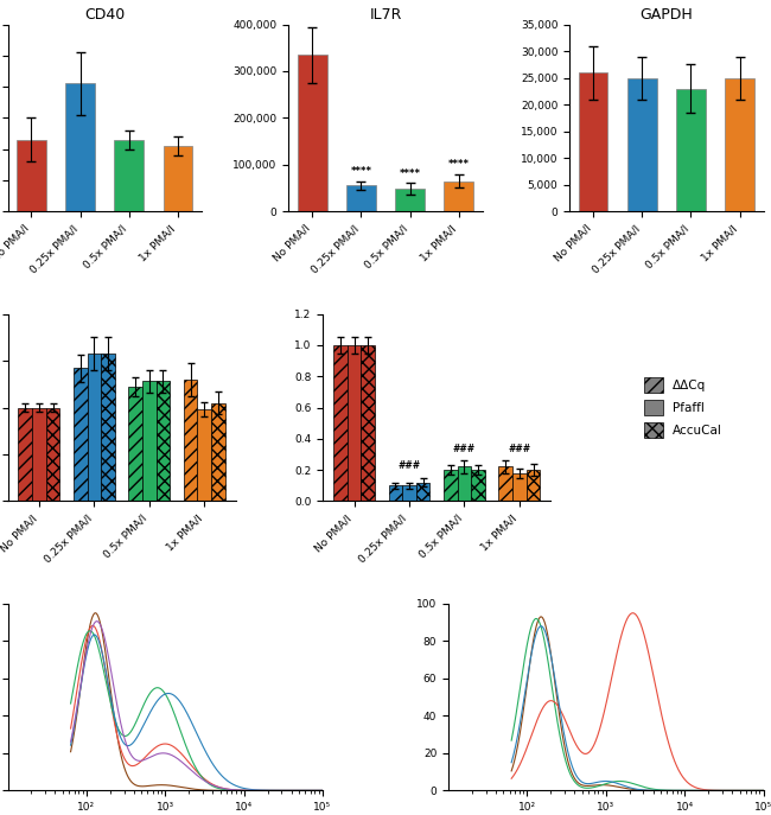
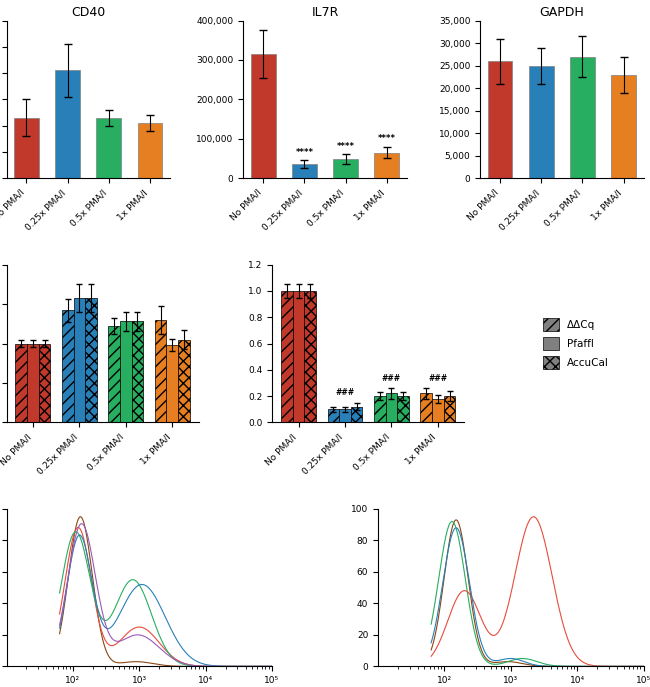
IL7R/No PMA/I: 335,000 -> 315,000
IL7R/0.25x PMA/I: 55,000 -> 35,000
GAPDH/0.5x PMA/I: 23,000 -> 27,000
GAPDH/1x PMA/I: 25,000 -> 23,000
